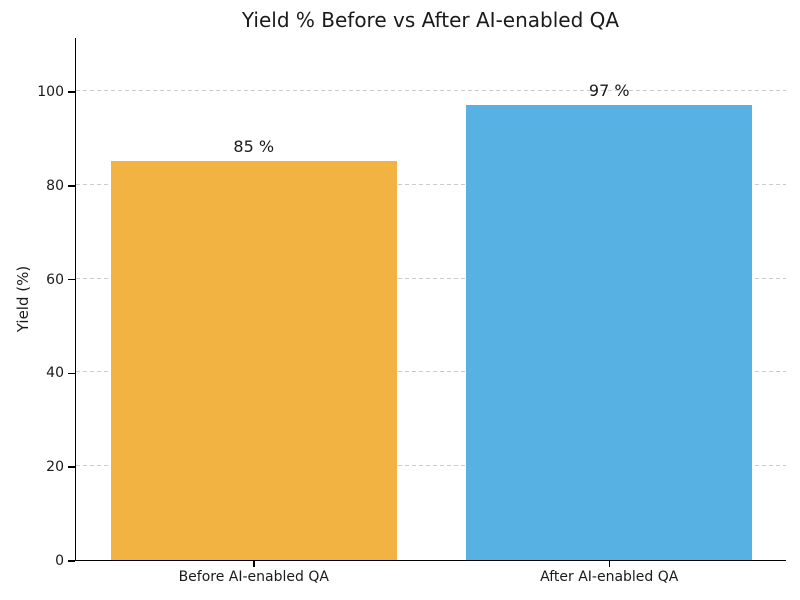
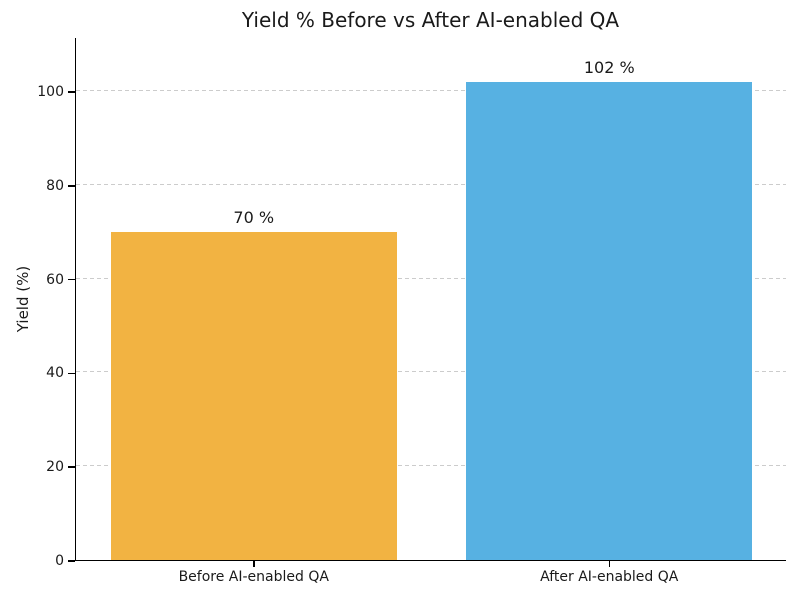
Before AI-enabled QA: 85 -> 70
After AI-enabled QA: 97 -> 102
